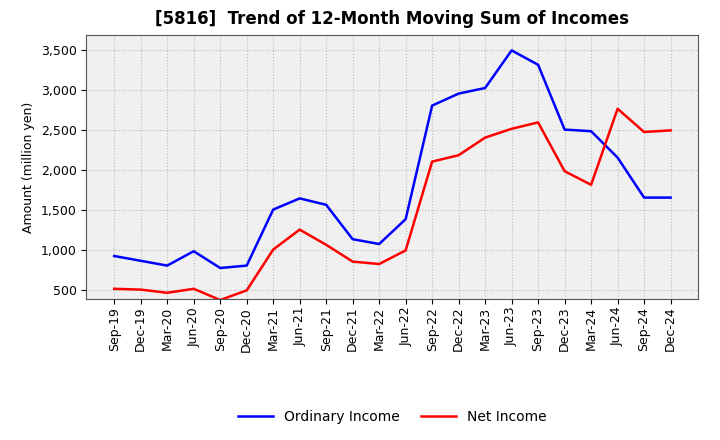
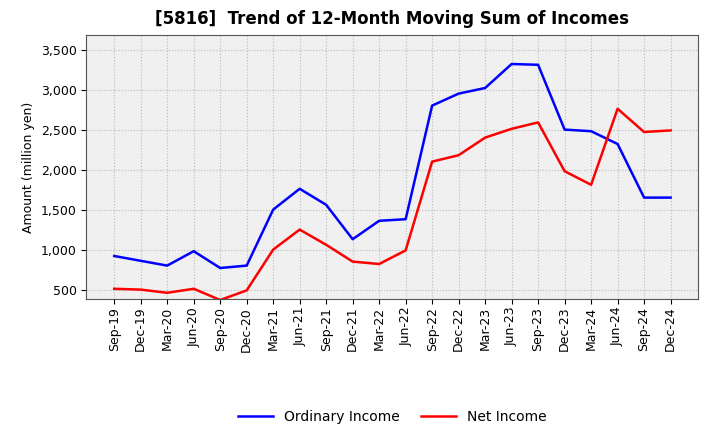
Ordinary Income/Jun-21: 1,640 -> 1,760
Ordinary Income/Mar-22: 1,070 -> 1,360
Ordinary Income/Jun-23: 3,490 -> 3,320
Ordinary Income/Jun-24: 2,150 -> 2,320
